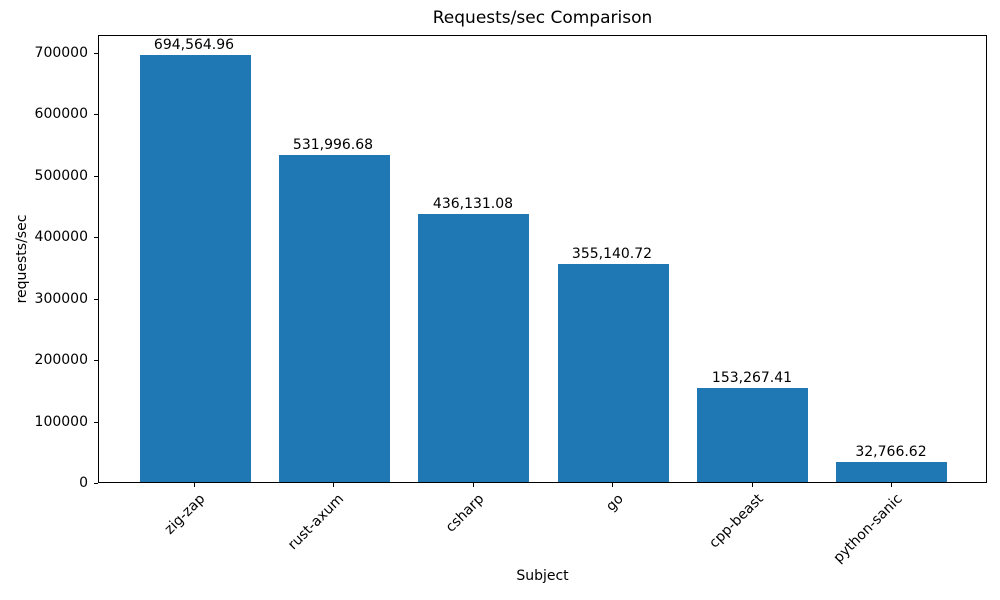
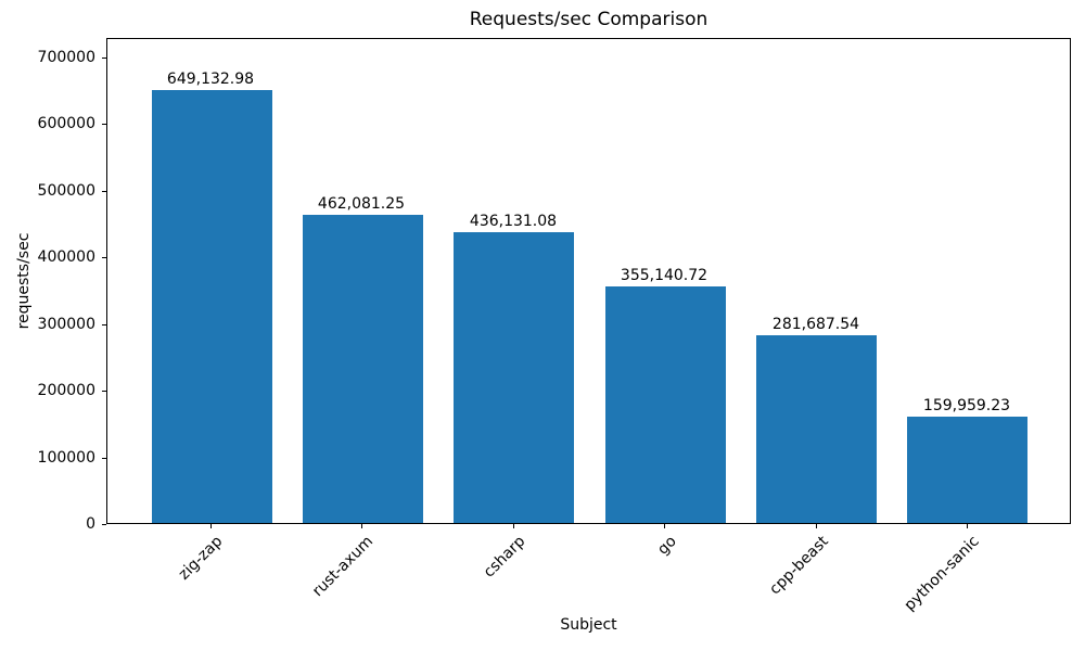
zig-zap: 694,564.96 -> 649,132.98
rust-axum: 531,996.68 -> 462,081.25
cpp-beast: 153,267.41 -> 281,687.54
python-sanic: 32,766.62 -> 159,959.23
